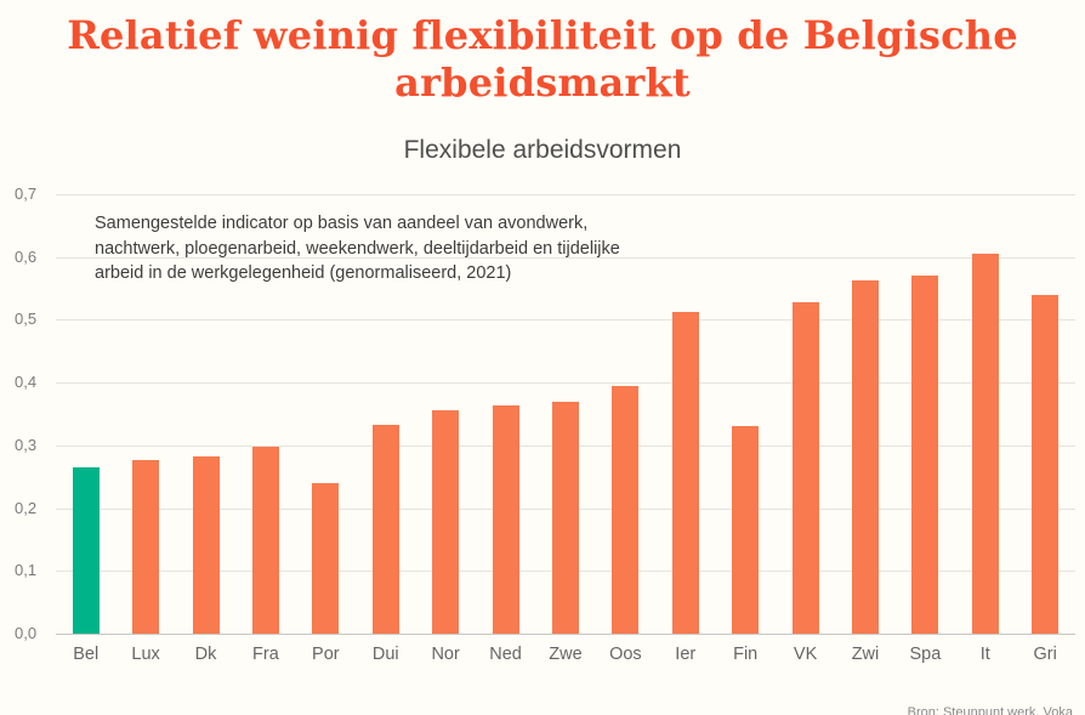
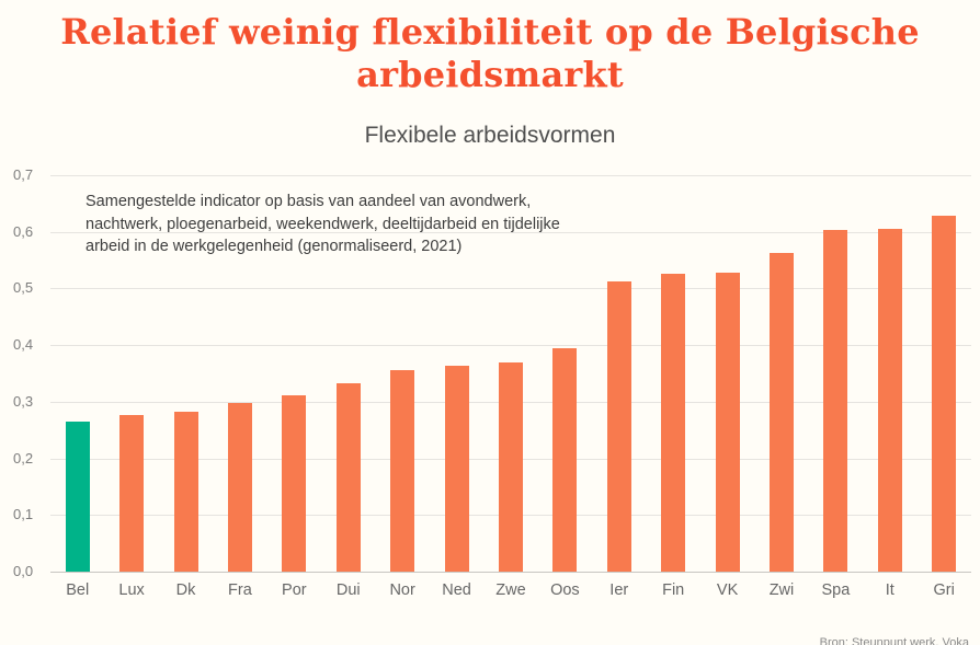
Por: 0,24 -> 0,31
Fin: 0,33 -> 0,53
Spa: 0,57 -> 0,60
Gri: 0,54 -> 0,63
